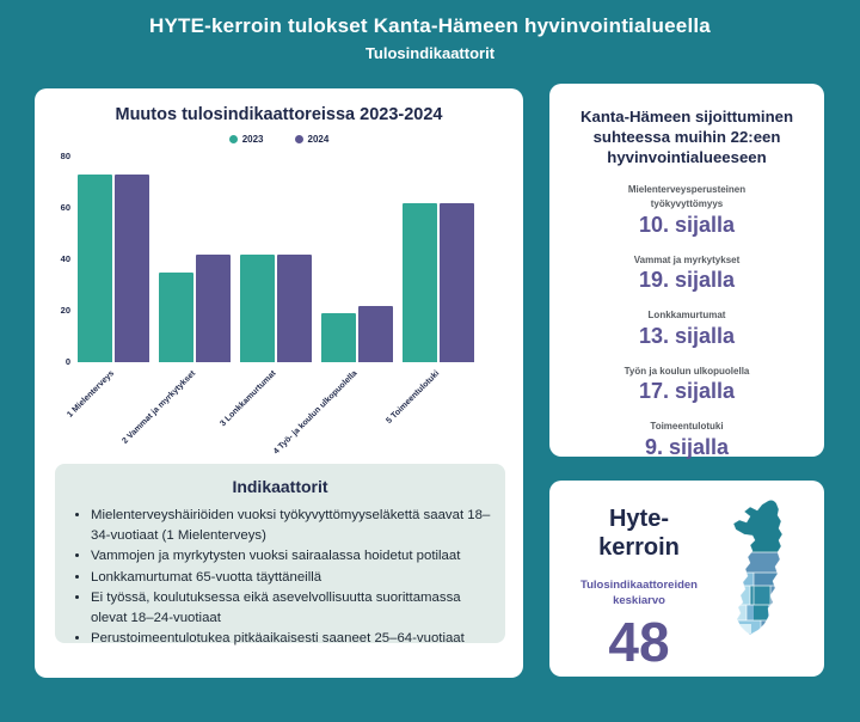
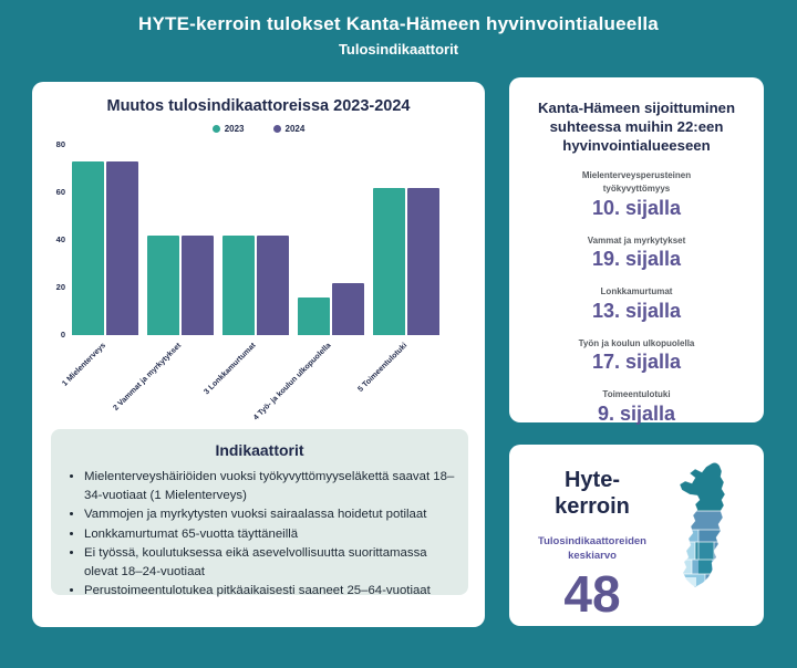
2023/2 Vammat ja myrkytykset: 35 -> 42
2023/4 Työ- ja koulun ulkopuolella: 19 -> 16
